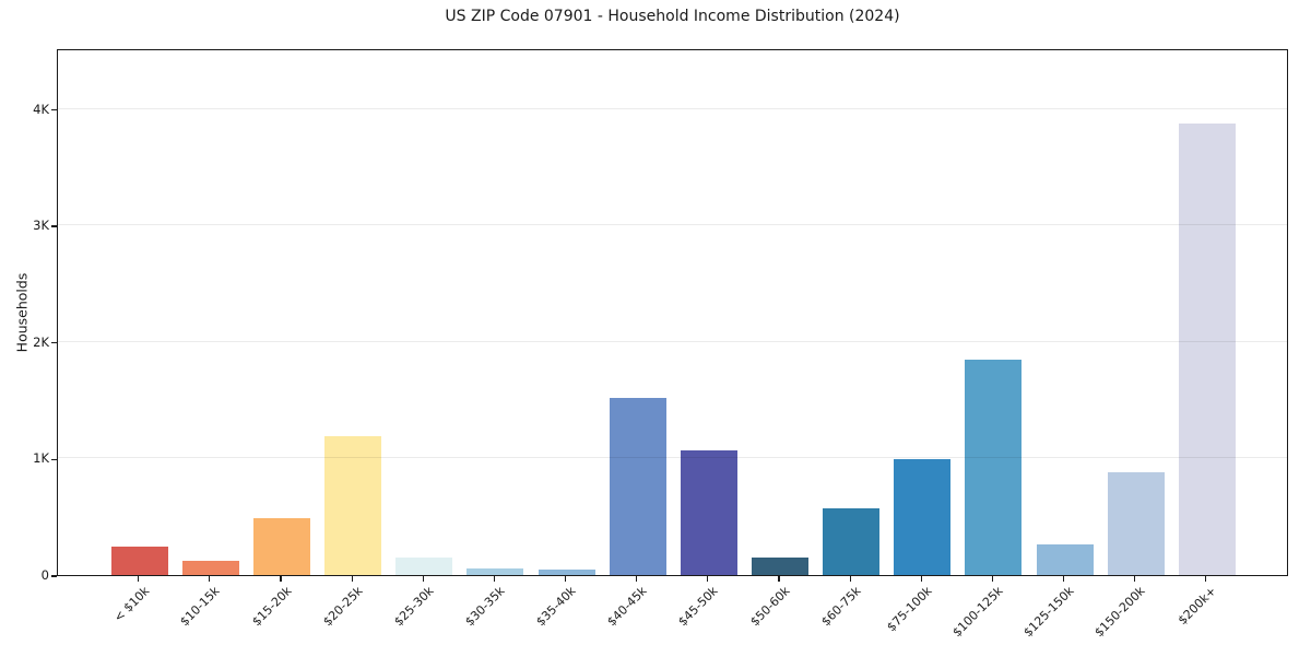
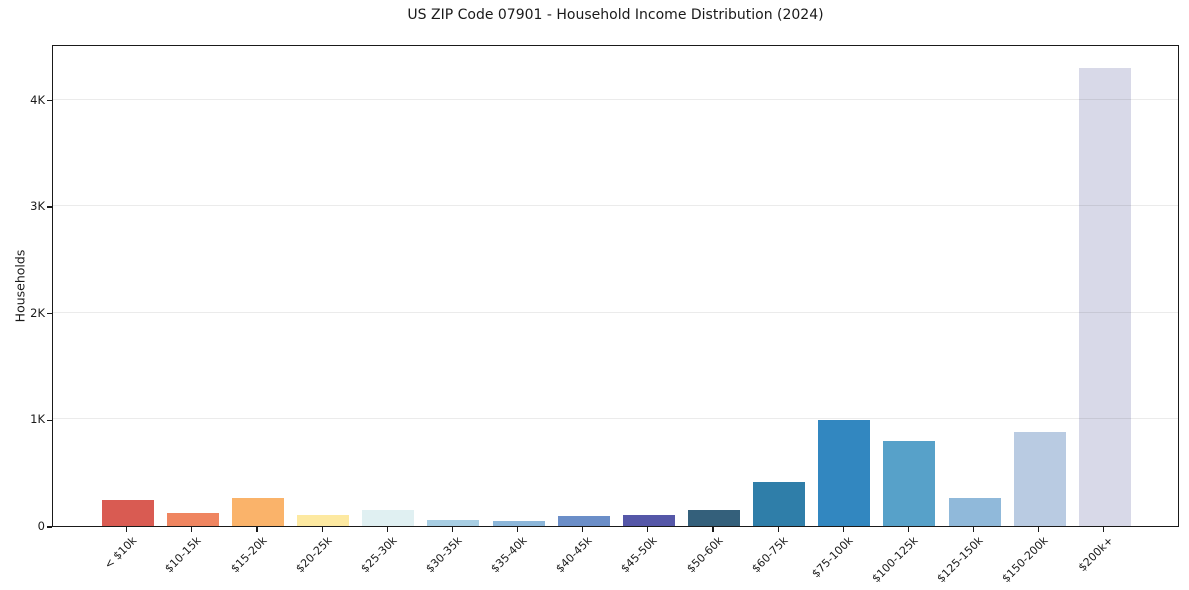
$15-20k: 0.49K -> 0.26K
$20-25k: 1.19K -> 0.10K
$40-45k: 1.52K -> 0.09K
$45-50k: 1.07K -> 0.10K
$60-75k: 0.57K -> 0.42K
$100-125k: 1.85K -> 0.80K
$200k+: 3.87K -> 4.30K
